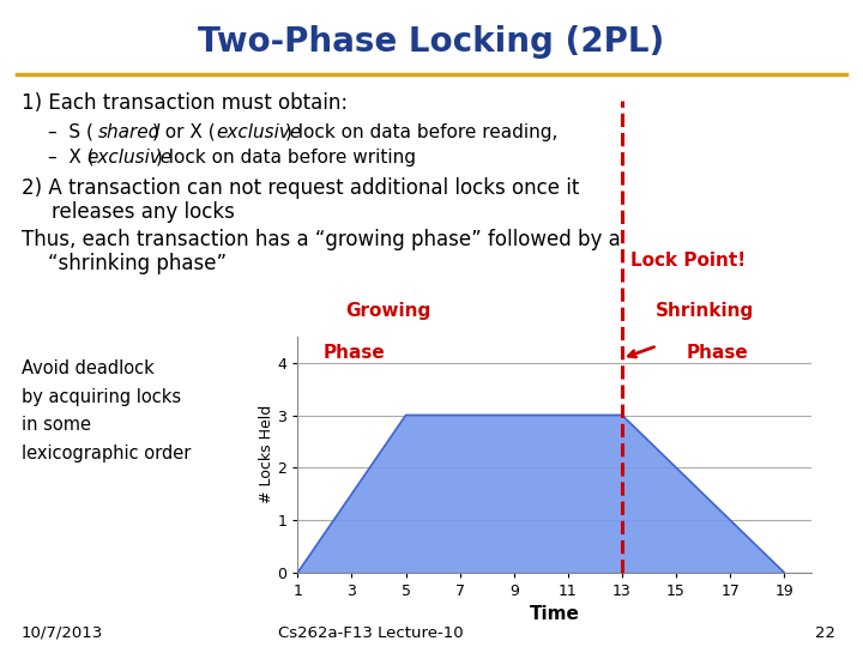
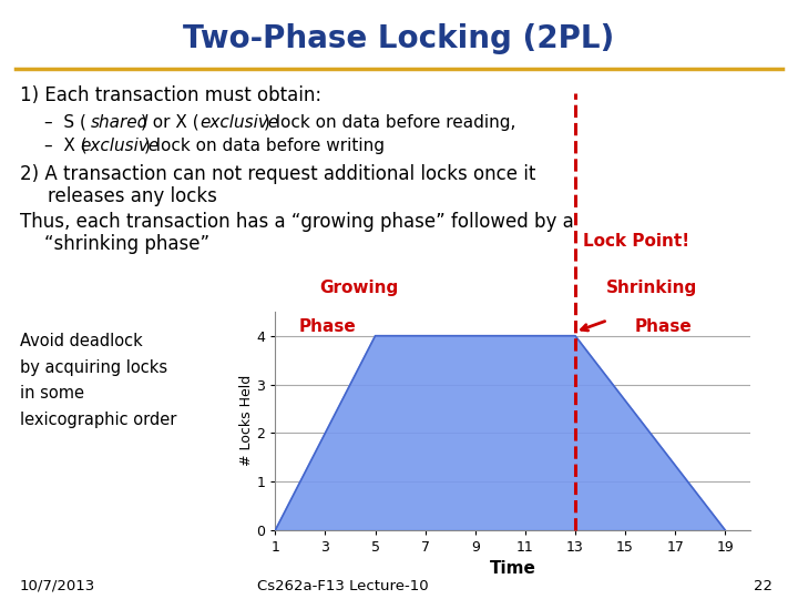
5: 3 -> 4
13: 3 -> 4
